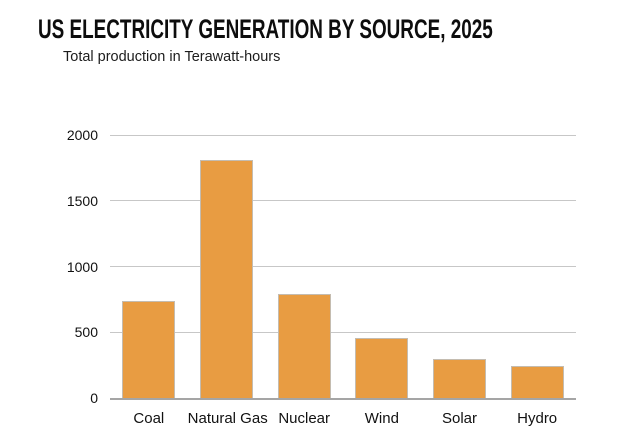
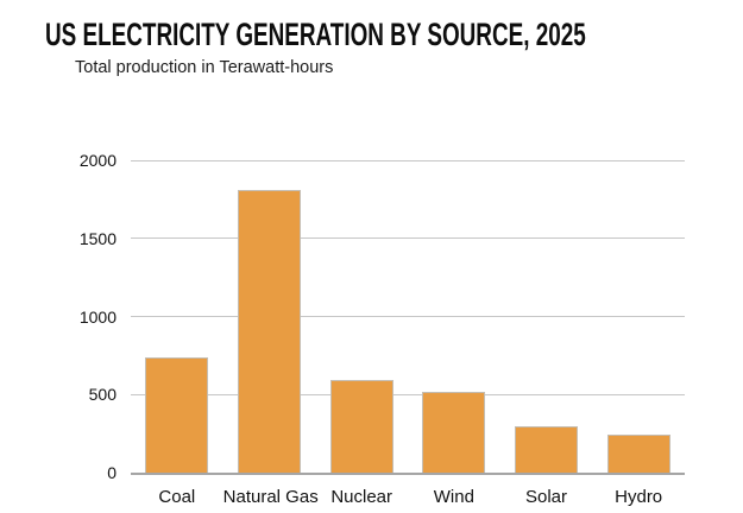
Nuclear: 790 -> 590
Wind: 460 -> 520
